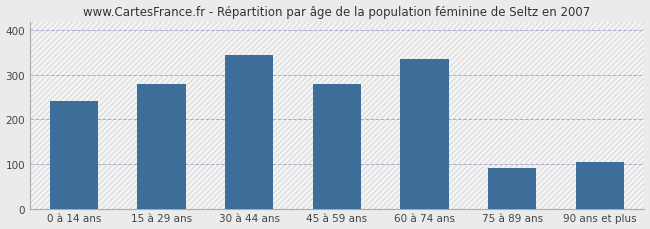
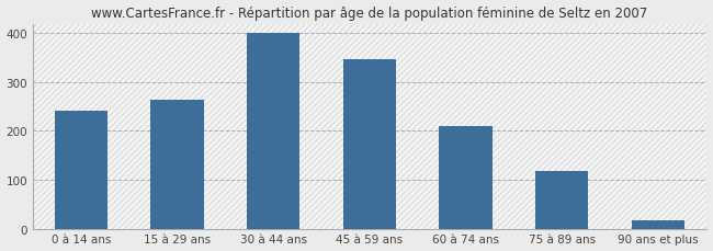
15 à 29 ans: 280 -> 263
30 à 44 ans: 345 -> 401
45 à 59 ans: 280 -> 347
60 à 74 ans: 335 -> 209
75 à 89 ans: 90 -> 118
90 ans et plus: 105 -> 18
